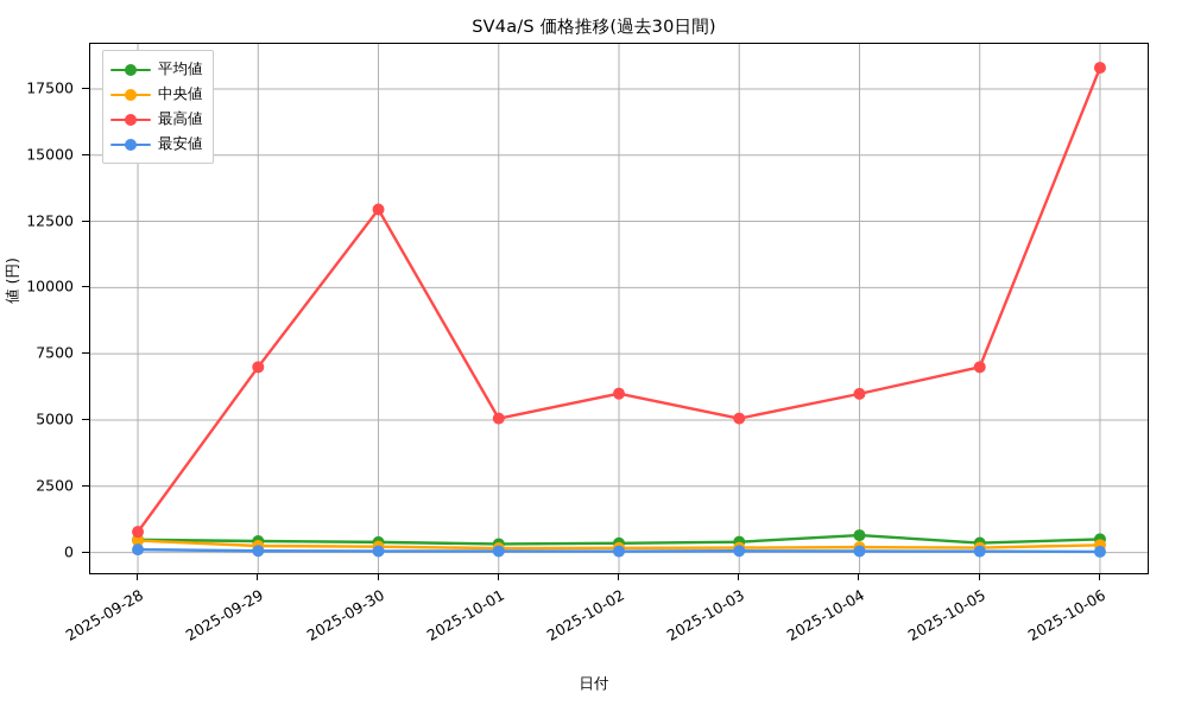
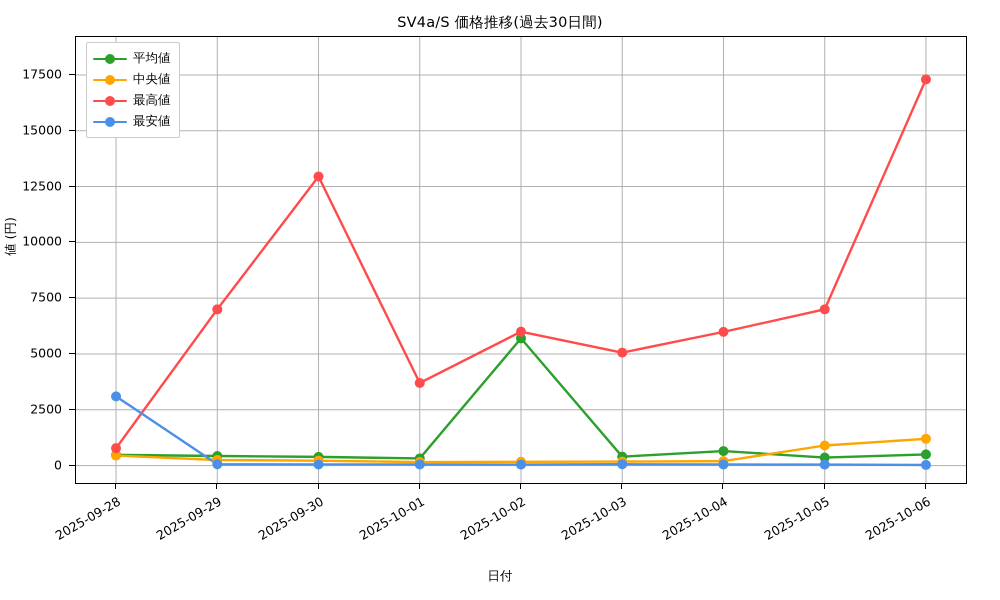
最安値/2025-09-28: 100 -> 3100
最高値/2025-10-01: 5100 -> 3700
平均値/2025-10-02: 400 -> 5700
中央値/2025-10-05: 200 -> 900
中央値/2025-10-06: 300 -> 1200
最高値/2025-10-06: 18300 -> 17300
